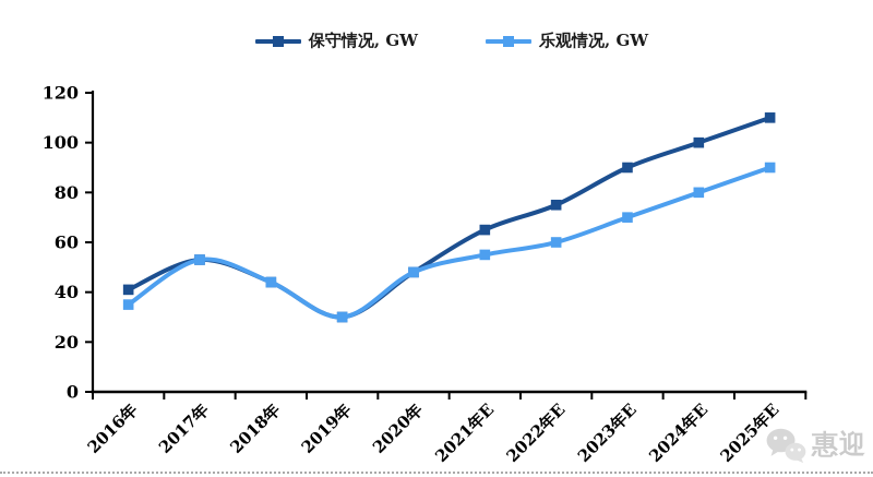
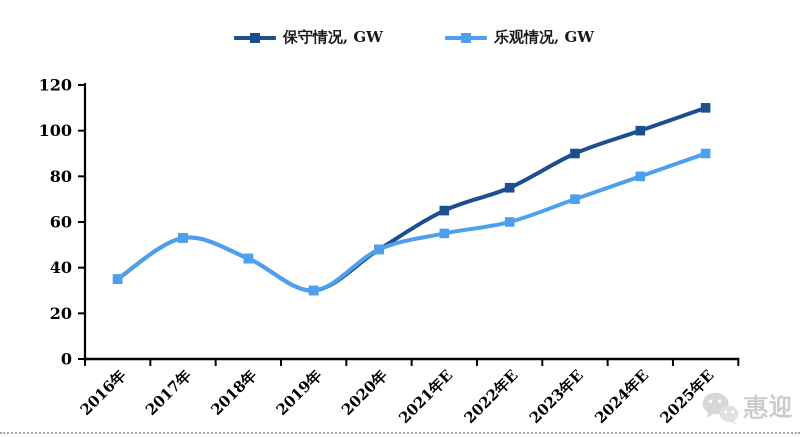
保守情况, GW/2016年: 41 -> 35
